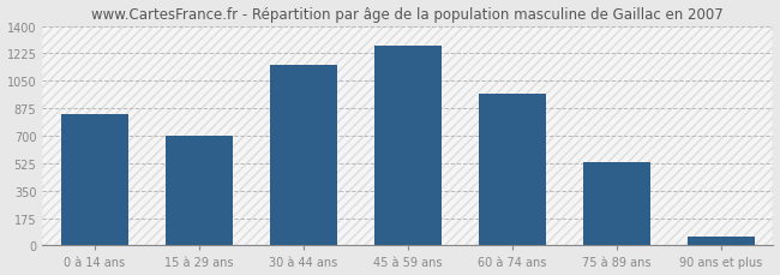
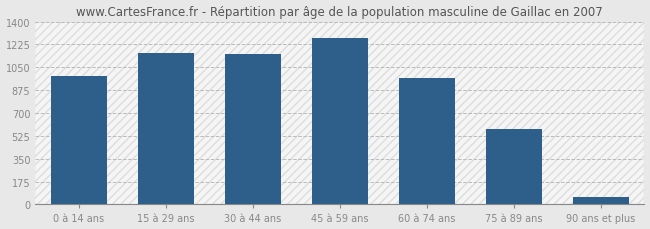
0 à 14 ans: 840 -> 980
15 à 29 ans: 700 -> 1160
75 à 89 ans: 530 -> 580
